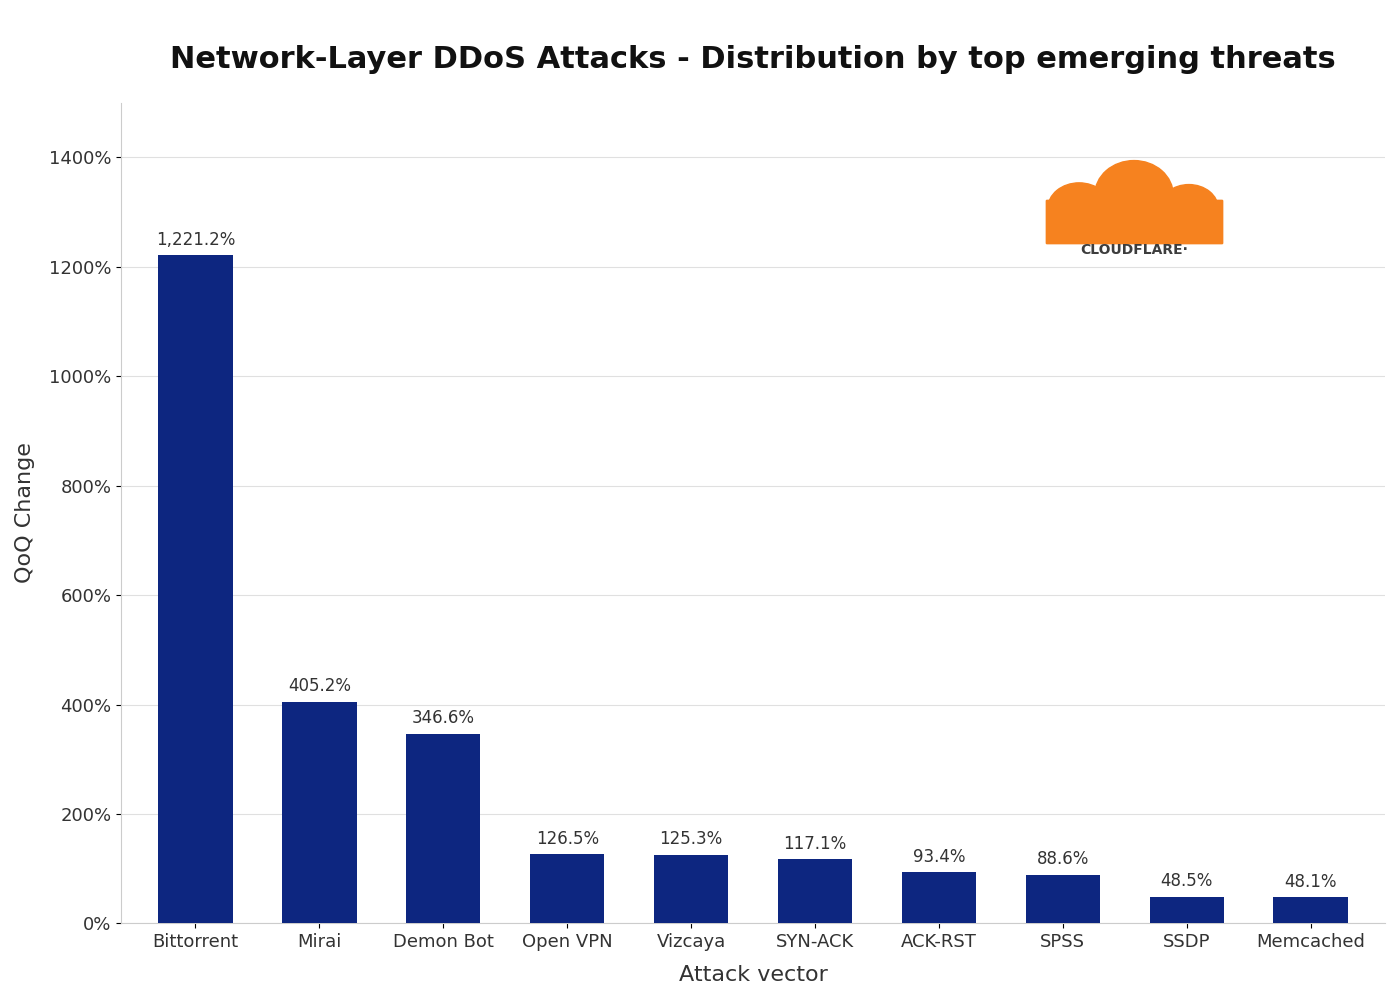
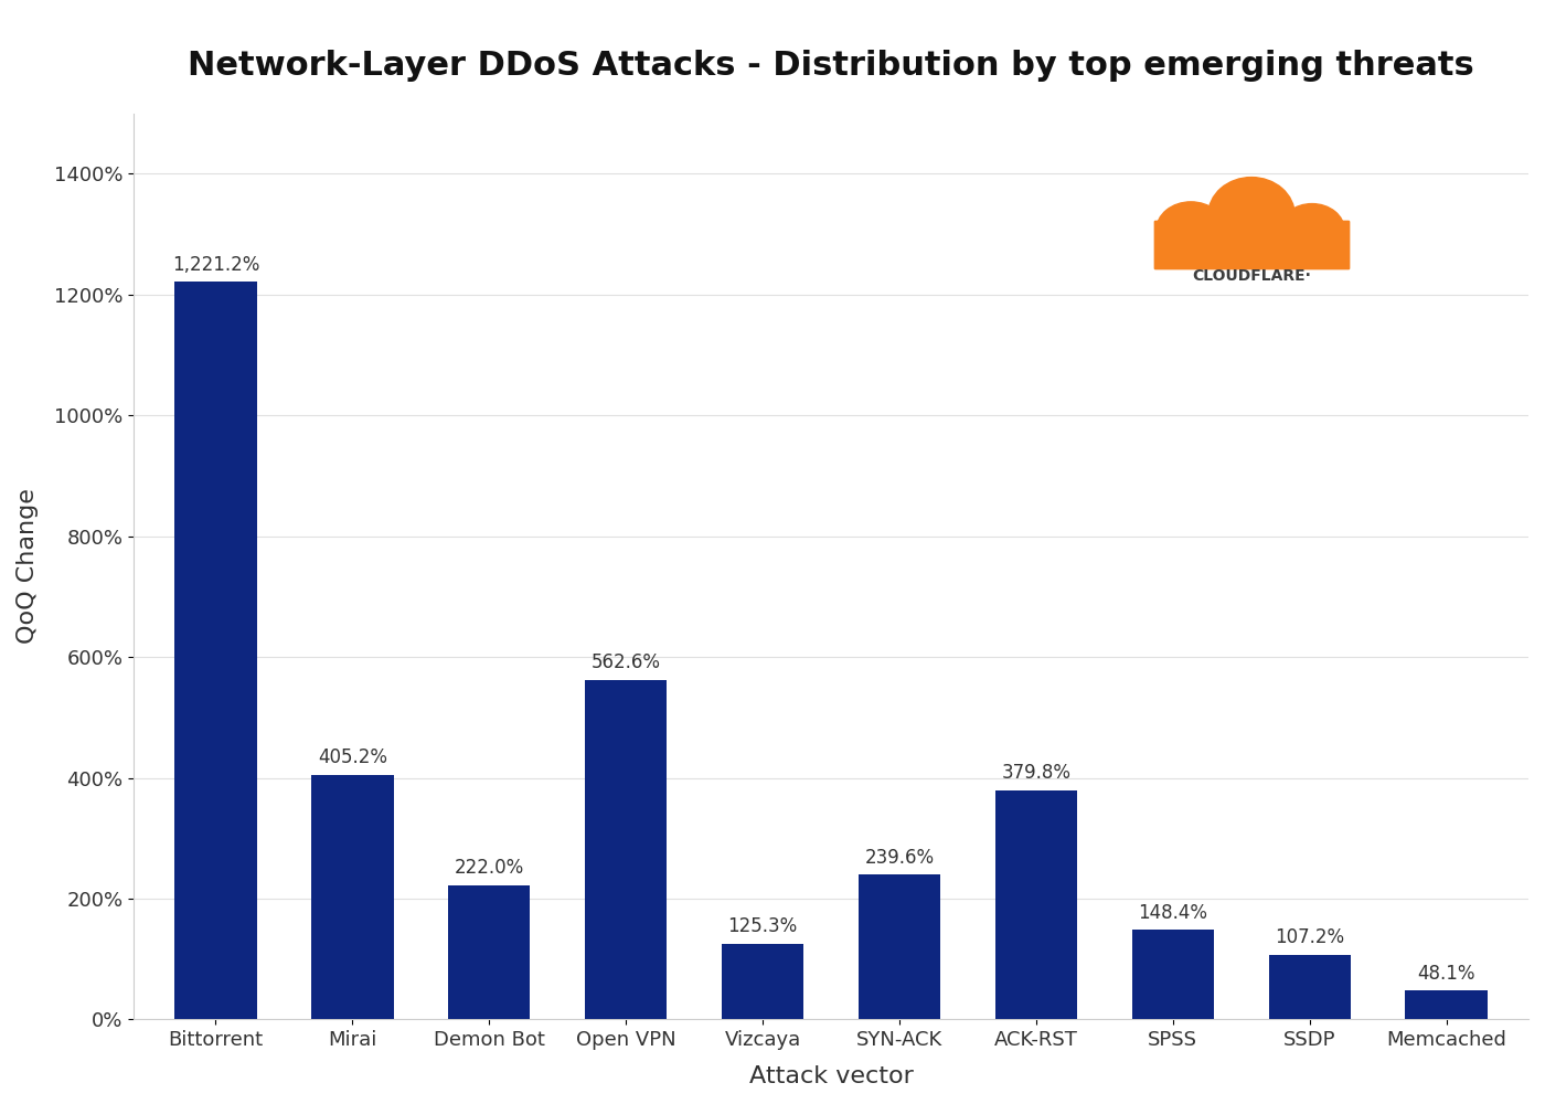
Demon Bot: 346.6% -> 222.0%
Open VPN: 126.5% -> 562.6%
SYN-ACK: 117.1% -> 239.6%
ACK-RST: 93.4% -> 379.8%
SPSS: 88.6% -> 148.4%
SSDP: 48.5% -> 107.2%
